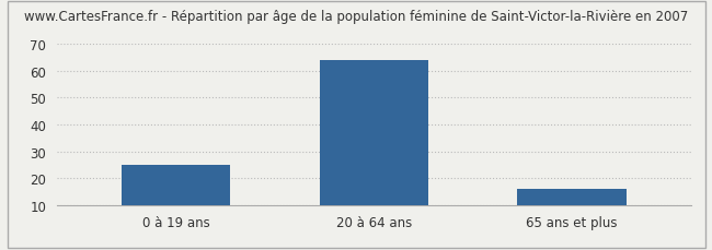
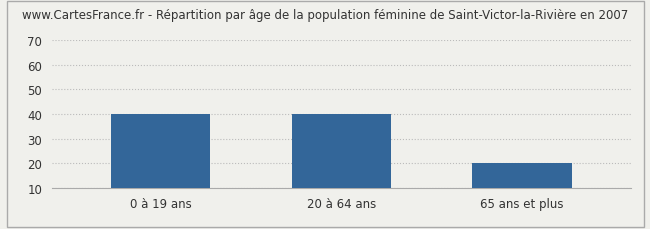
0 à 19 ans: 25 -> 40
20 à 64 ans: 64 -> 40
65 ans et plus: 16 -> 20
